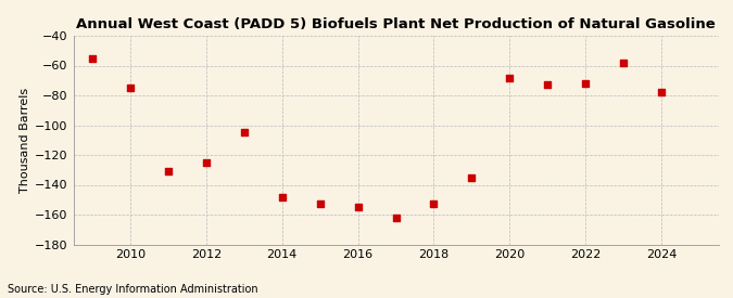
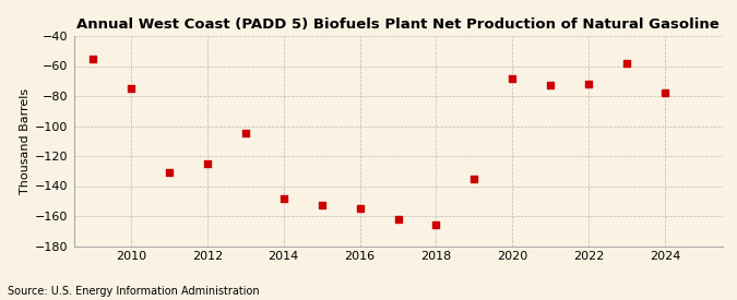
2018: -153 -> -166
